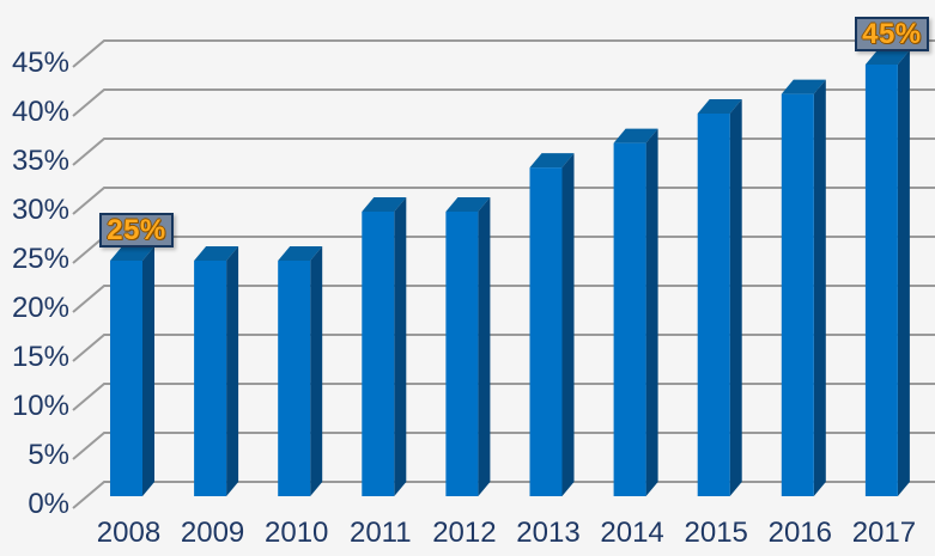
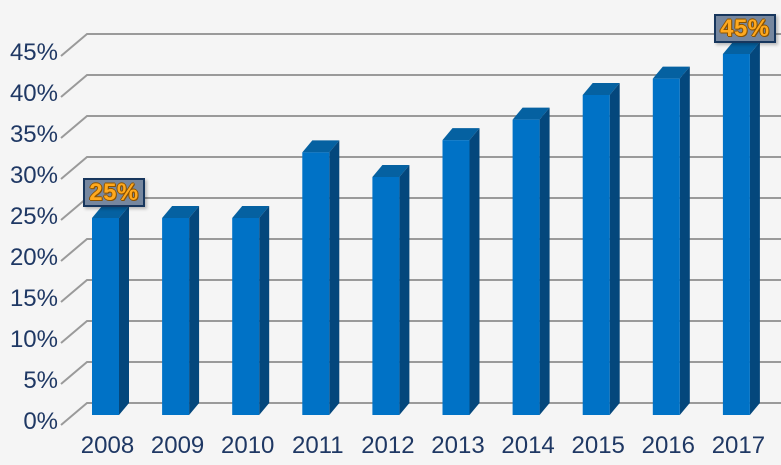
2011: 30% -> 33%
